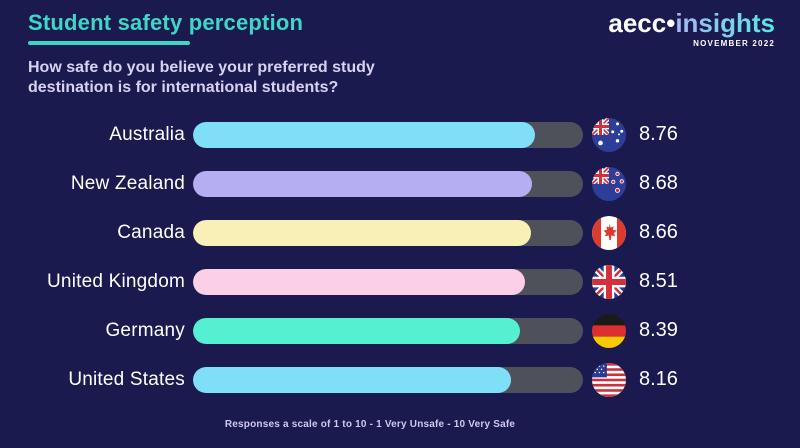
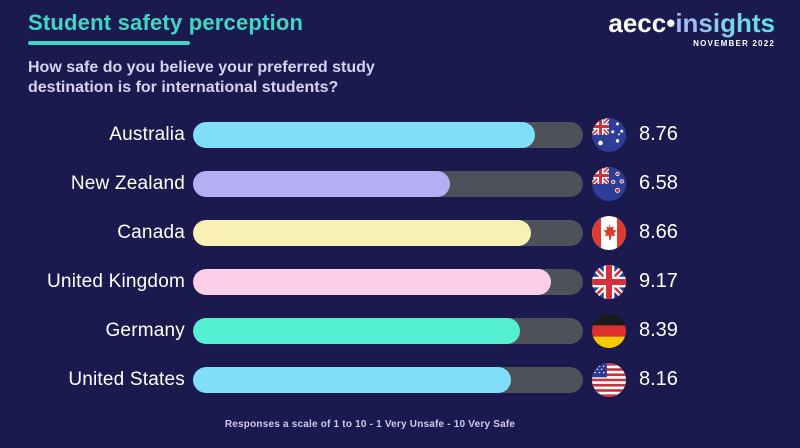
New Zealand: 8.68 -> 6.58
United Kingdom: 8.51 -> 9.17
